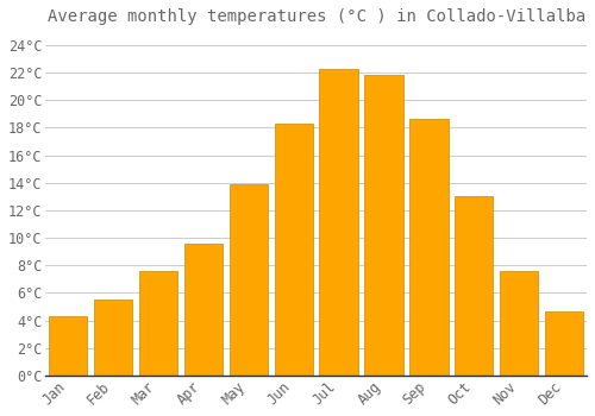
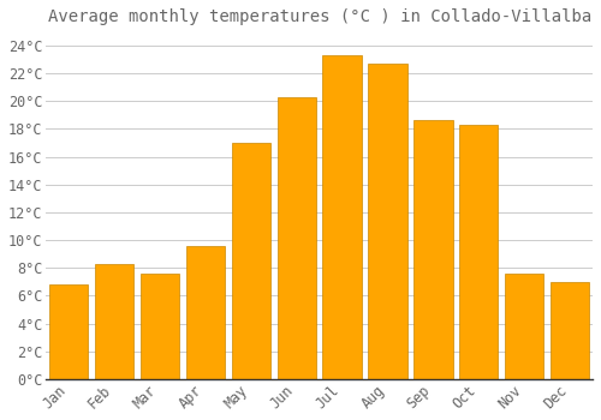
Jan: 4.3°C -> 6.8°C
Feb: 5.5°C -> 8.3°C
May: 13.9°C -> 17.0°C
Jun: 18.3°C -> 20.3°C
Jul: 22.3°C -> 23.3°C
Aug: 21.8°C -> 22.7°C
Oct: 13.0°C -> 18.3°C
Dec: 4.7°C -> 7.0°C
